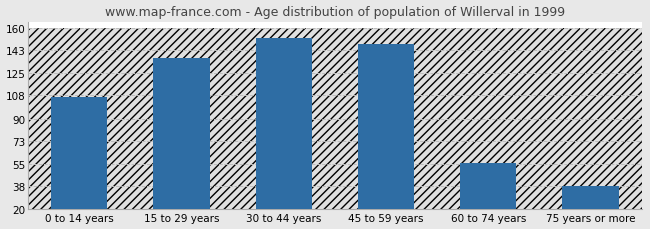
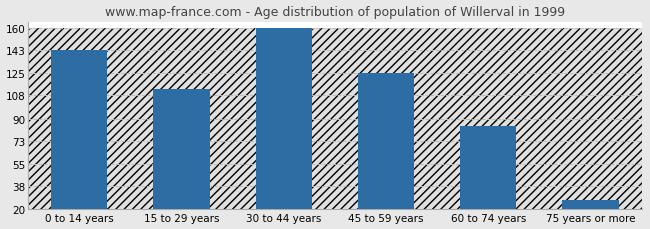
0 to 14 years: 107 -> 143
15 to 29 years: 137 -> 113
30 to 44 years: 152 -> 160
45 to 59 years: 148 -> 125
60 to 74 years: 56 -> 84
75 years or more: 38 -> 27
